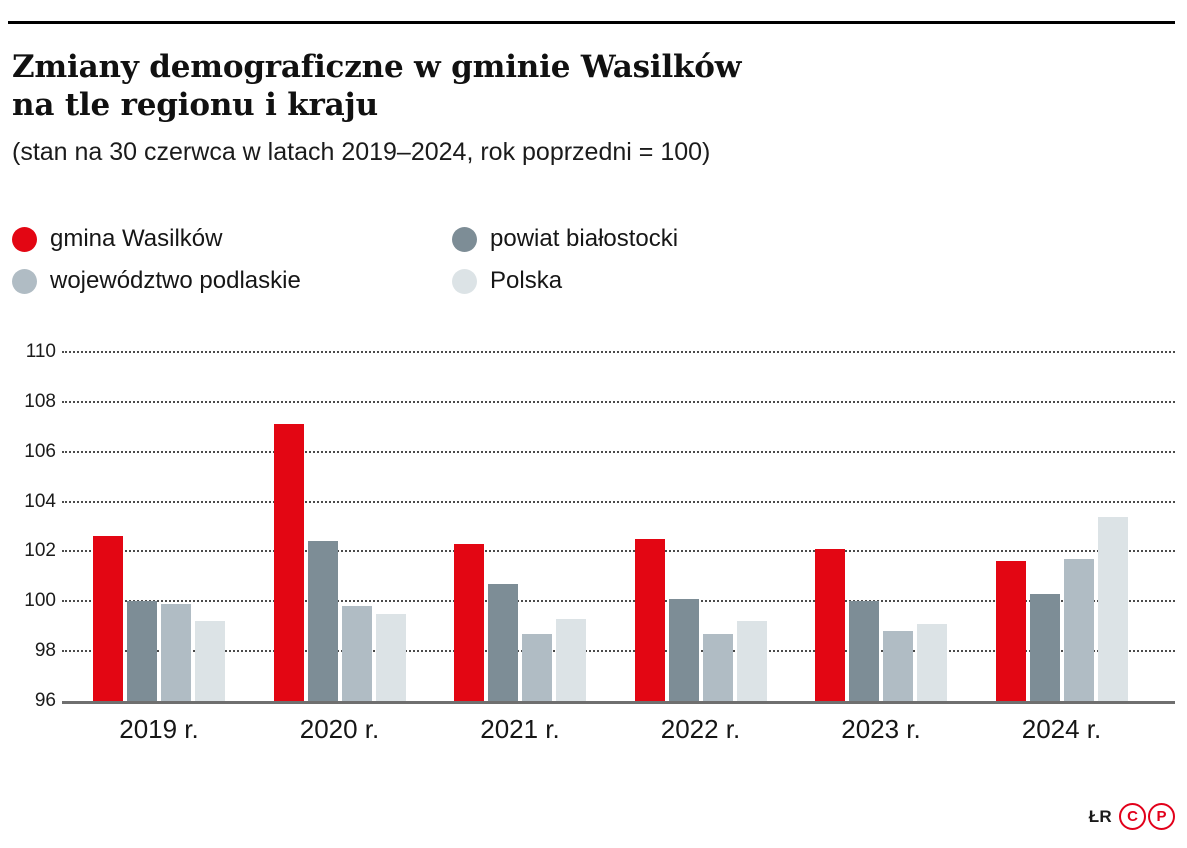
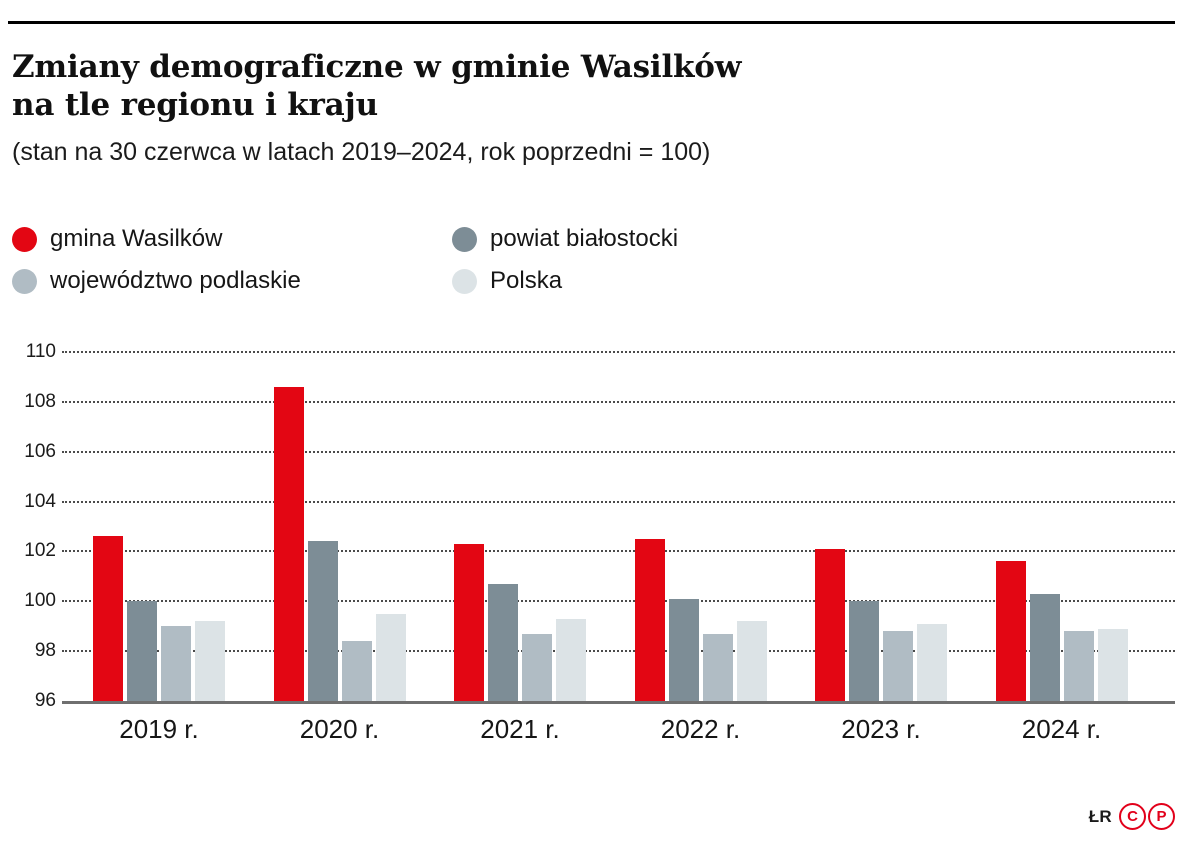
województwo podlaskie/2019 r.: 99.9 -> 99.0
gmina Wasilków/2020 r.: 107.1 -> 108.6
województwo podlaskie/2020 r.: 99.8 -> 98.4
województwo podlaskie/2024 r.: 101.7 -> 98.8
Polska/2024 r.: 103.4 -> 98.9
